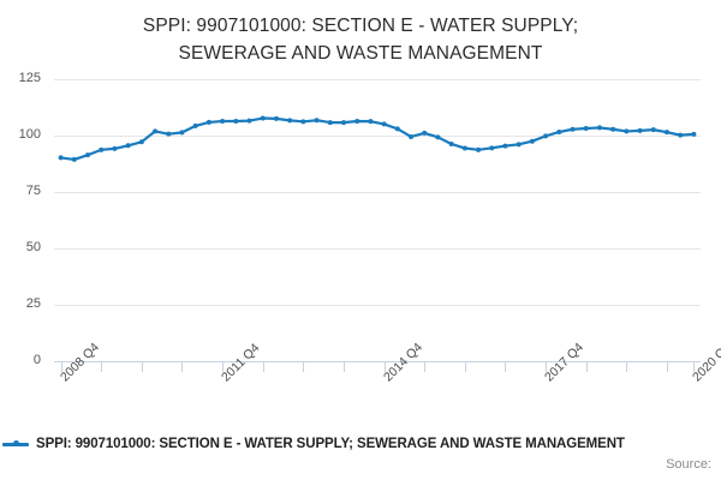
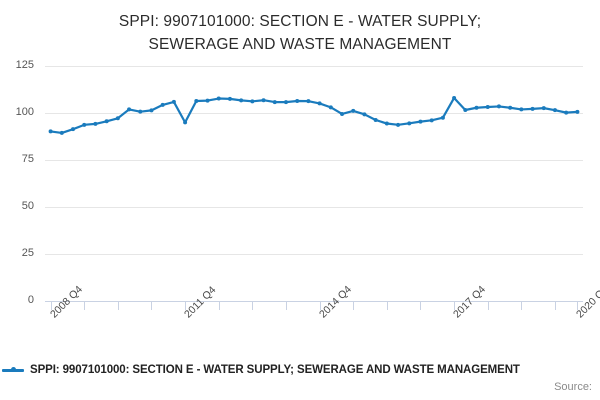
2011 Q4: 106 -> 95
2017 Q4: 100 -> 108
